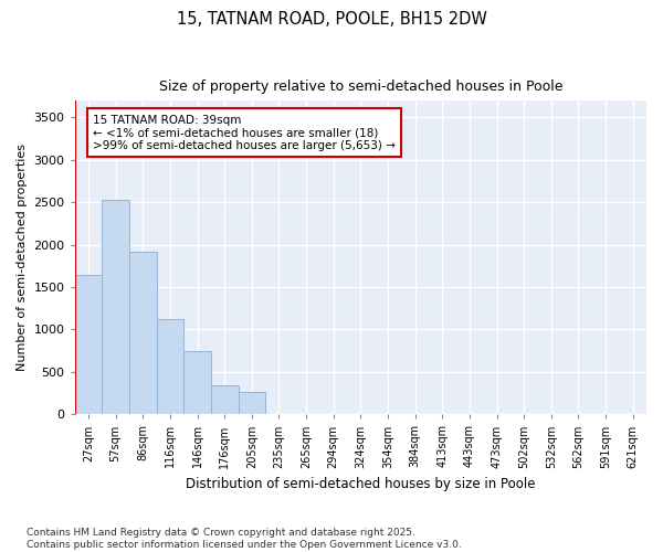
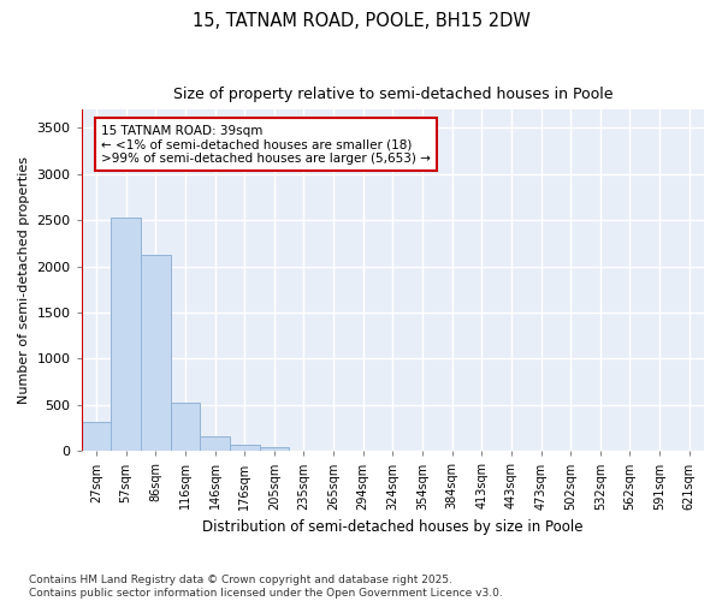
27sqm: 1640 -> 320
86sqm: 1920 -> 2120
116sqm: 1120 -> 520
146sqm: 740 -> 160
176sqm: 340 -> 60
205sqm: 260 -> 40
